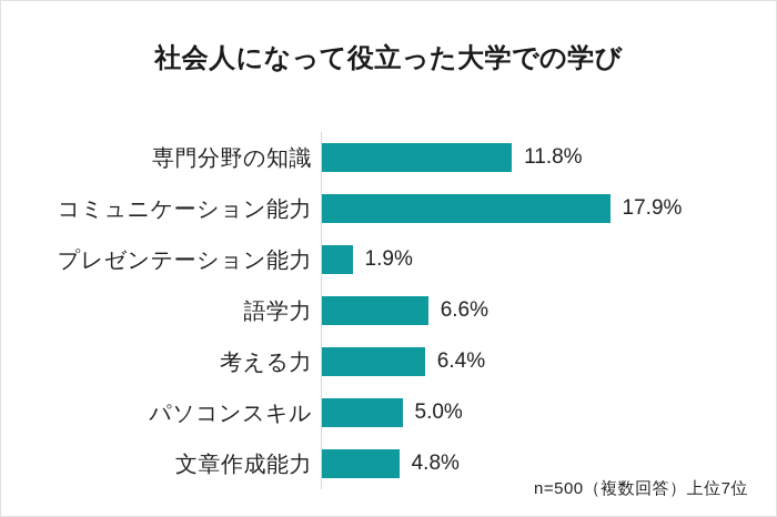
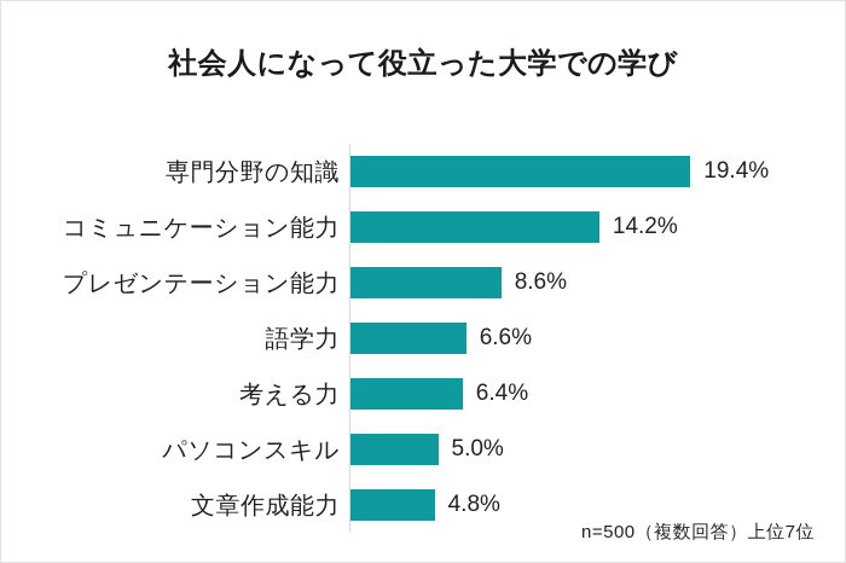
専門分野の知識: 11.8% -> 19.4%
コミュニケーション能力: 17.9% -> 14.2%
プレゼンテーション能力: 1.9% -> 8.6%
